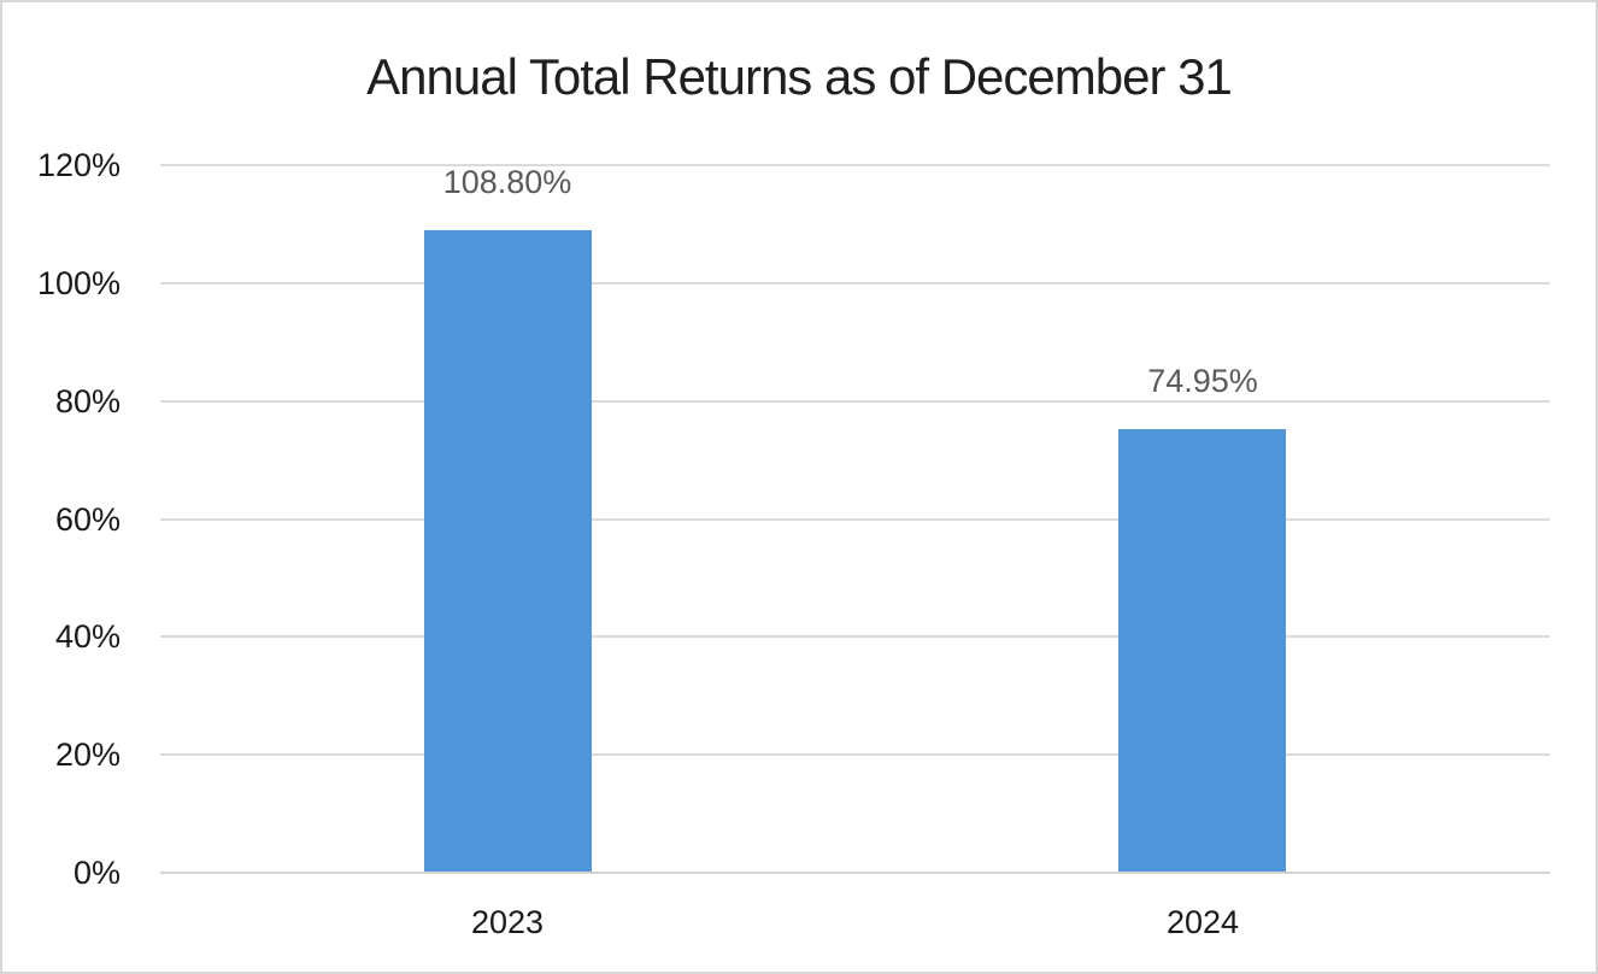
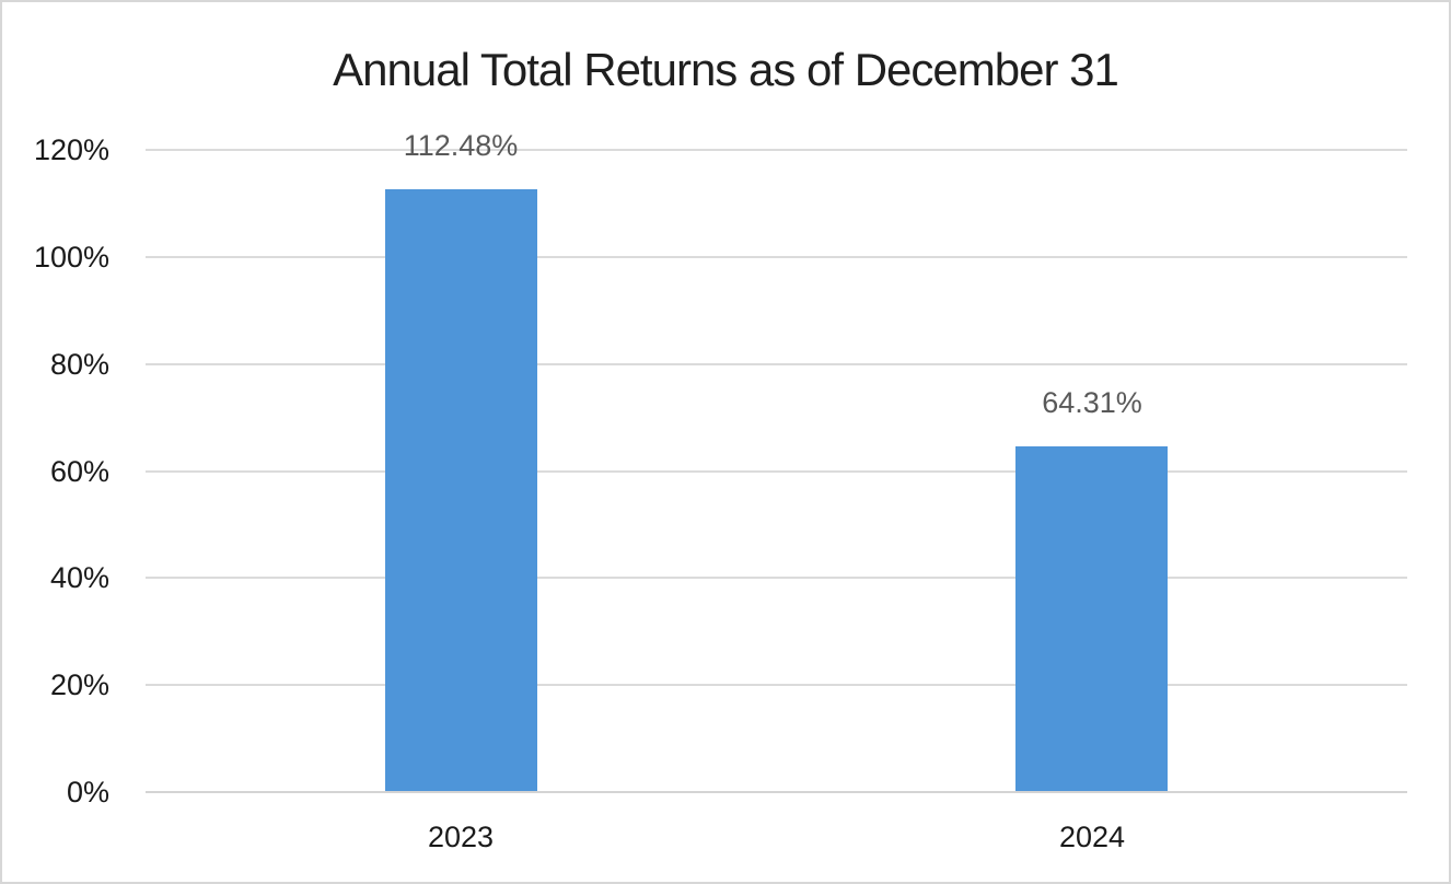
2023: 108.80% -> 112.48%
2024: 74.95% -> 64.31%
